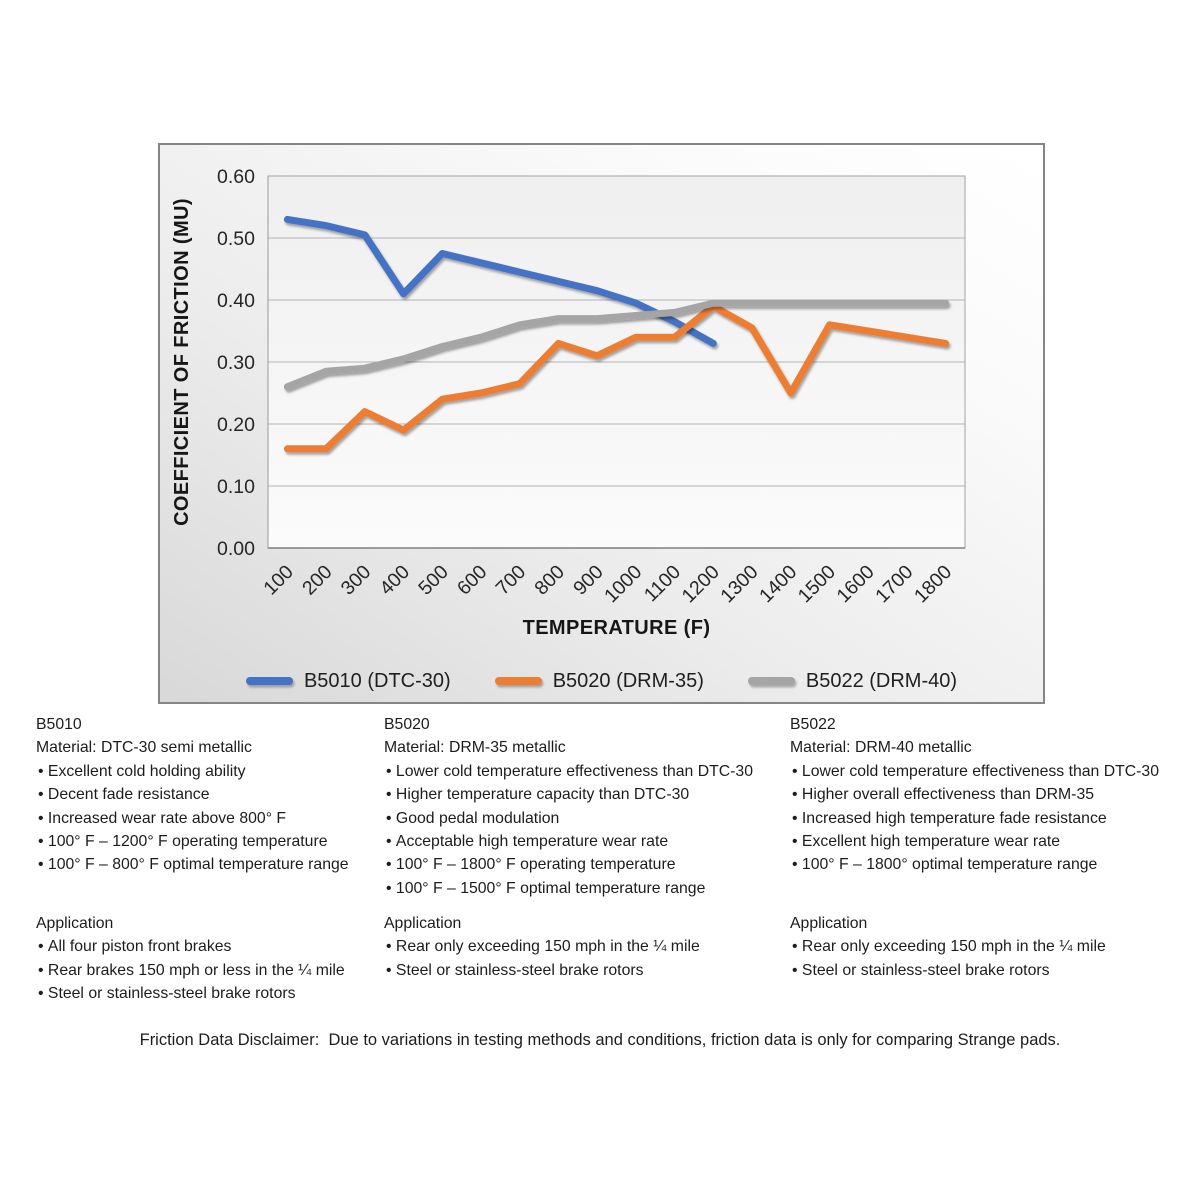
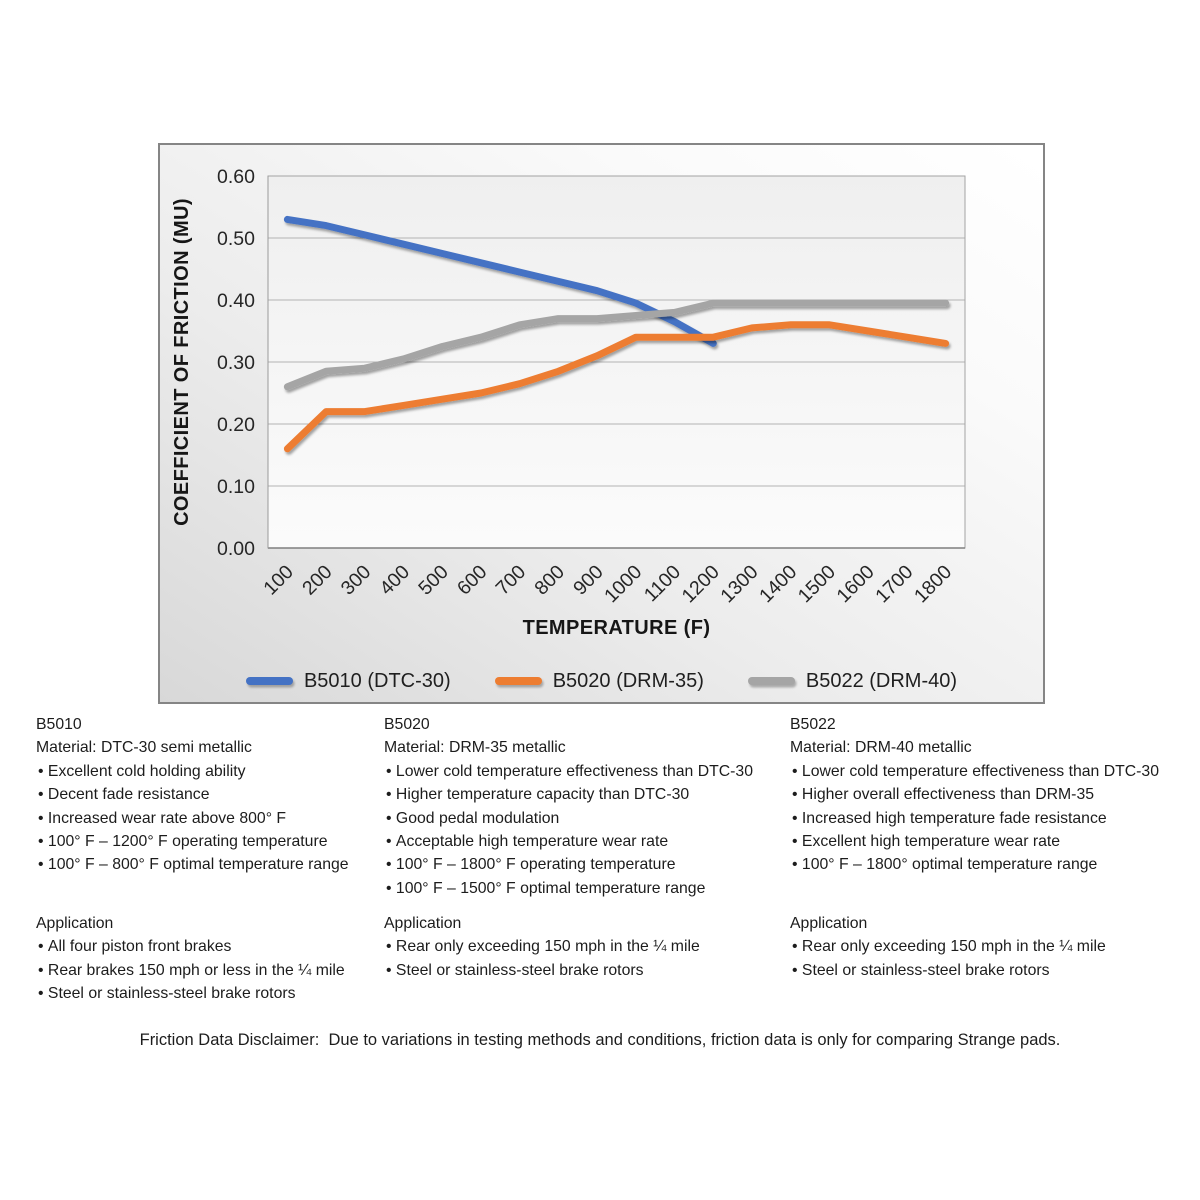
B5020 (DRM-35)/200: 0.16 -> 0.22
B5010 (DTC-30)/400: 0.41 -> 0.49
B5020 (DRM-35)/400: 0.19 -> 0.23
B5020 (DRM-35)/800: 0.33 -> 0.28
B5020 (DRM-35)/1200: 0.39 -> 0.34
B5020 (DRM-35)/1400: 0.25 -> 0.36
